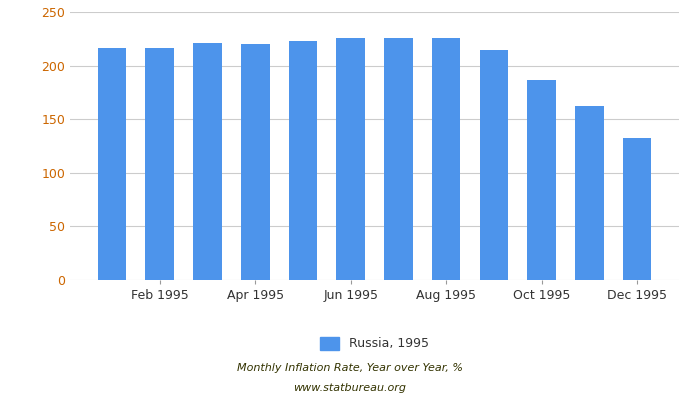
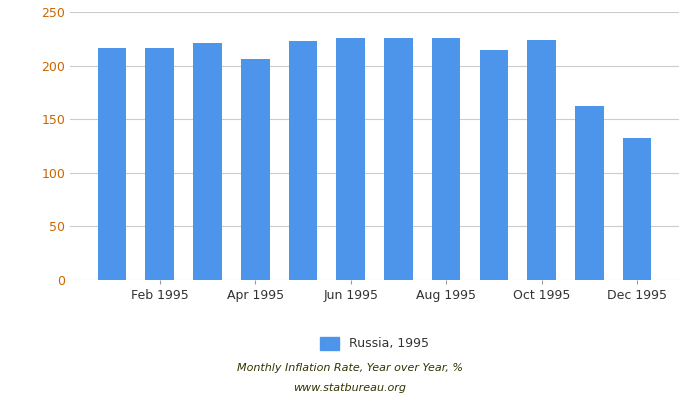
Apr 1995: 220 -> 206
Oct 1995: 187 -> 224
